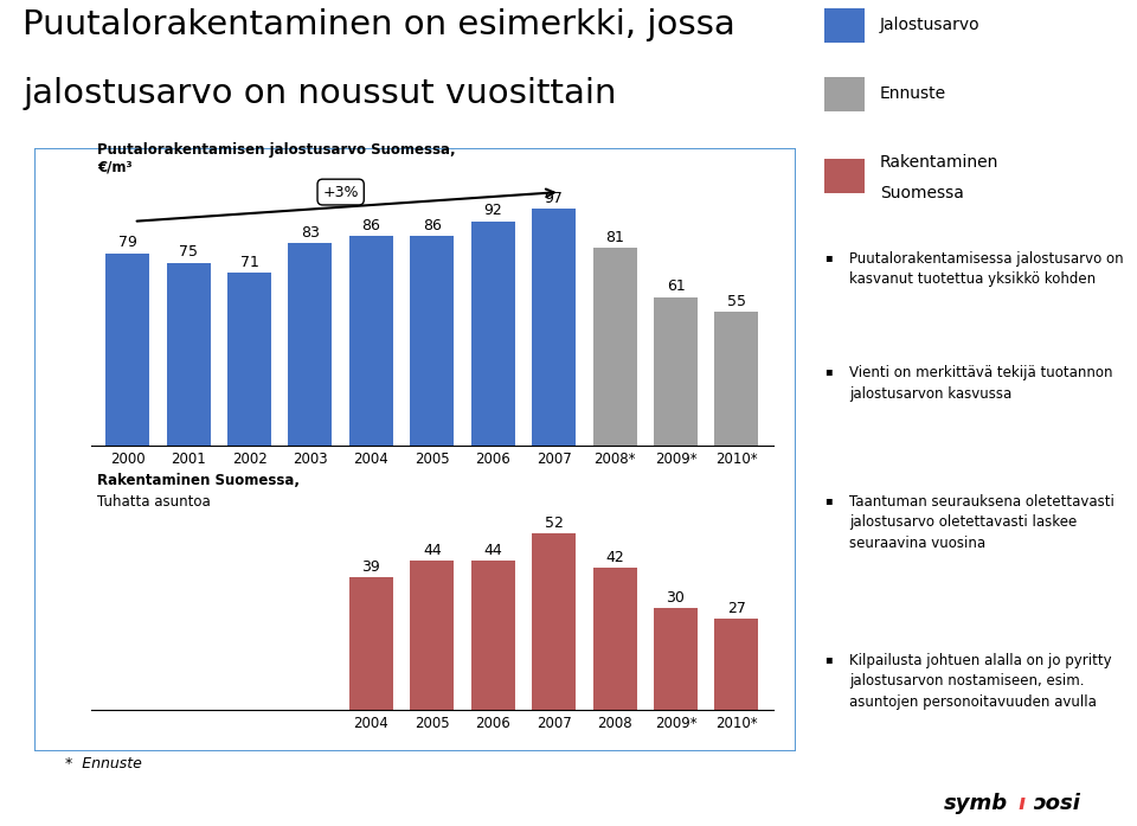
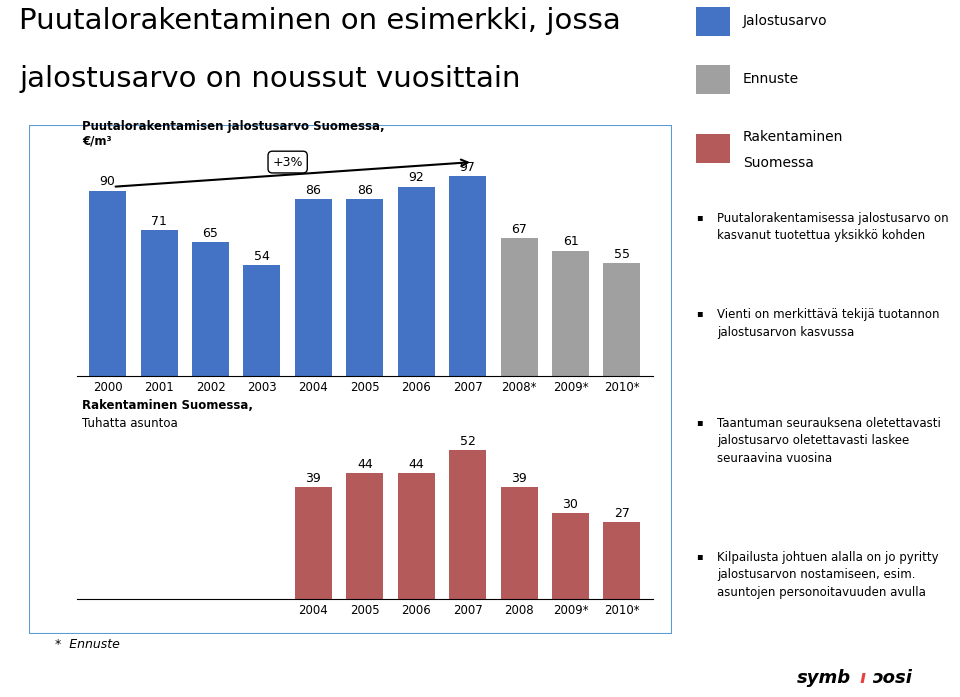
2000: 79 -> 90
2001: 75 -> 71
2002: 71 -> 65
2003: 83 -> 54
2008*: 81 -> 67
2008: 42 -> 39
